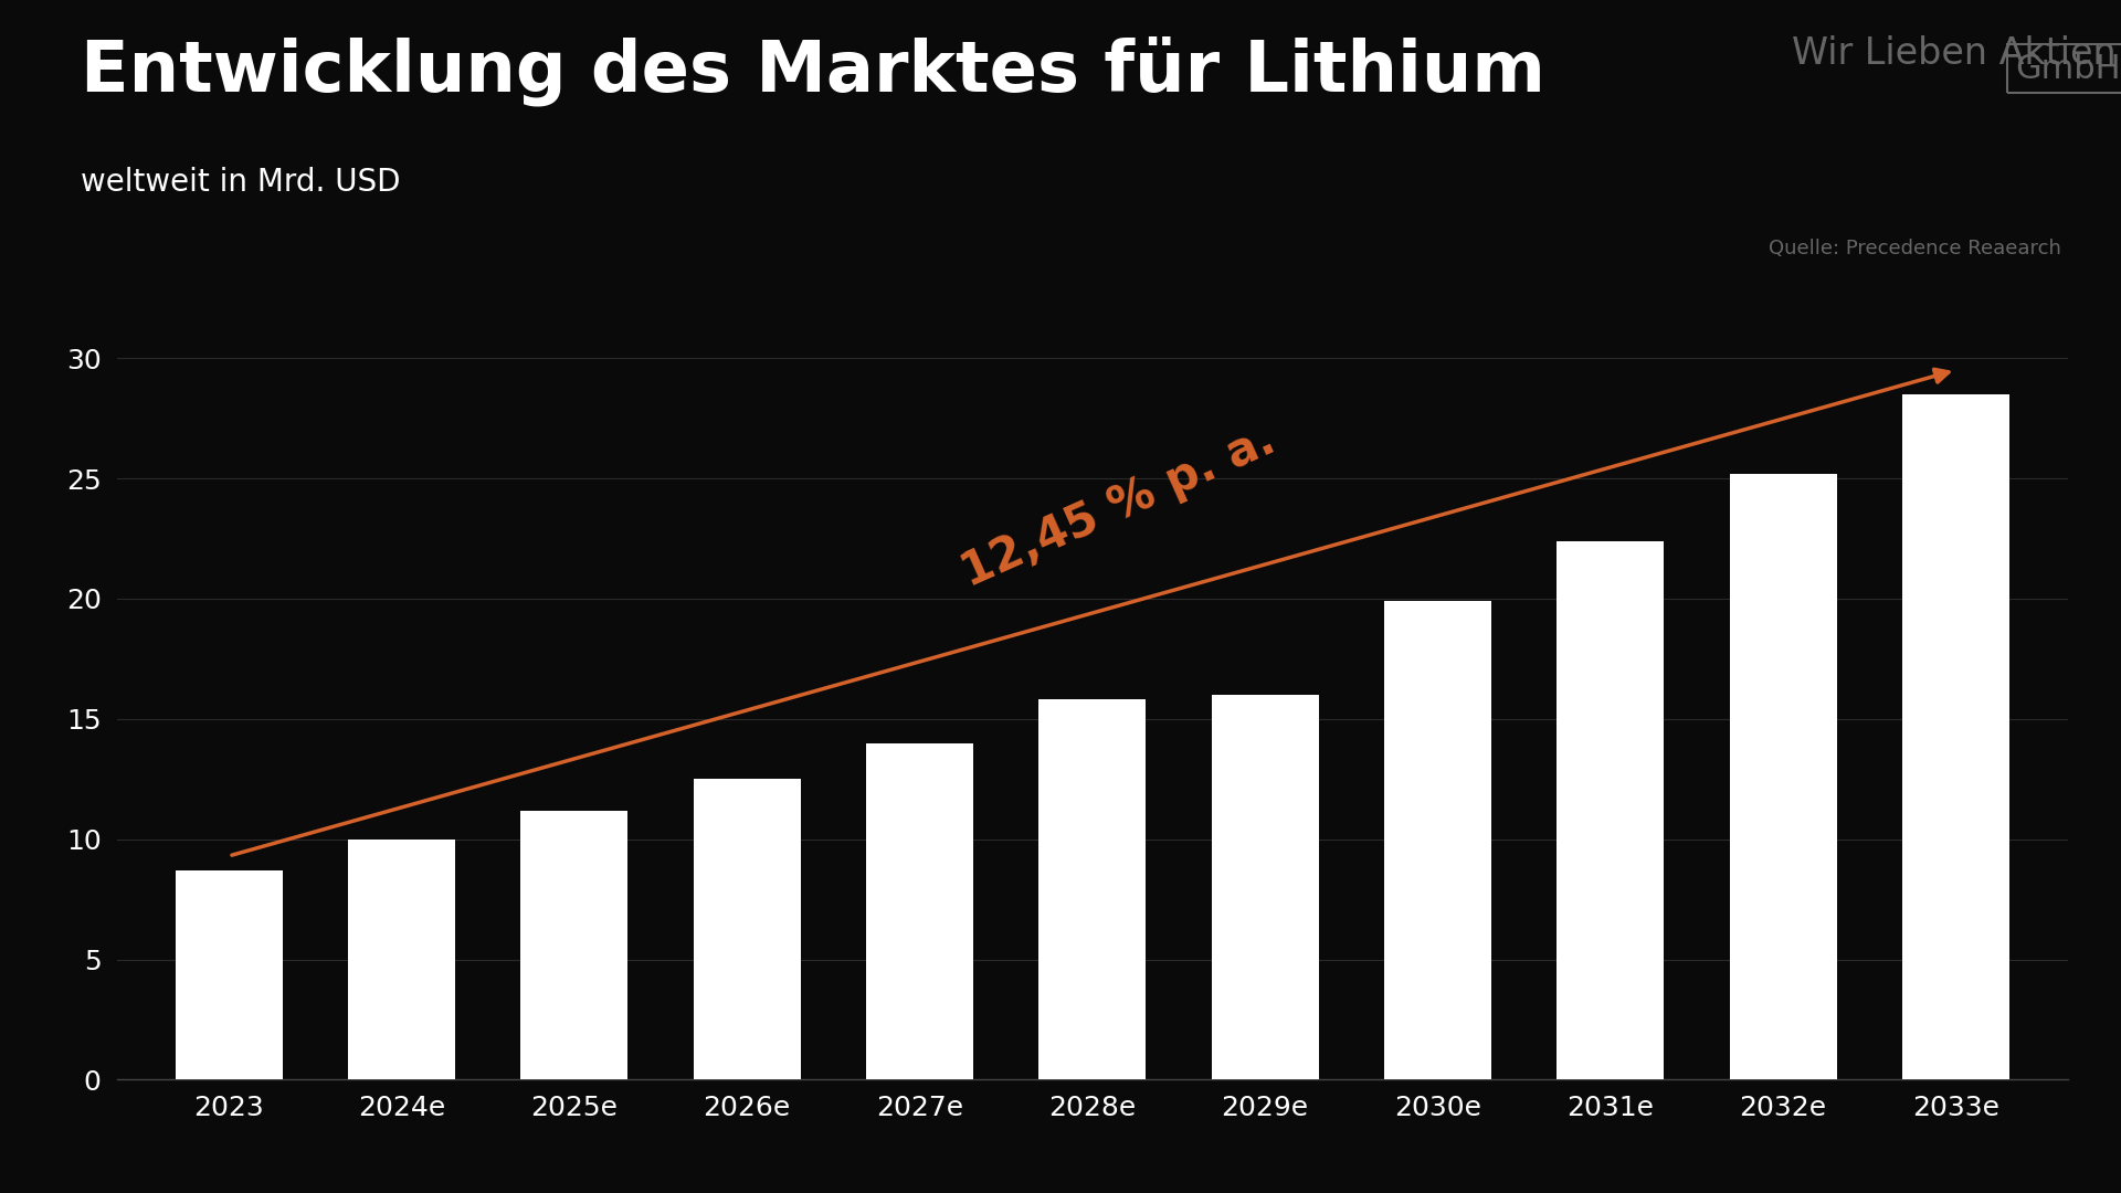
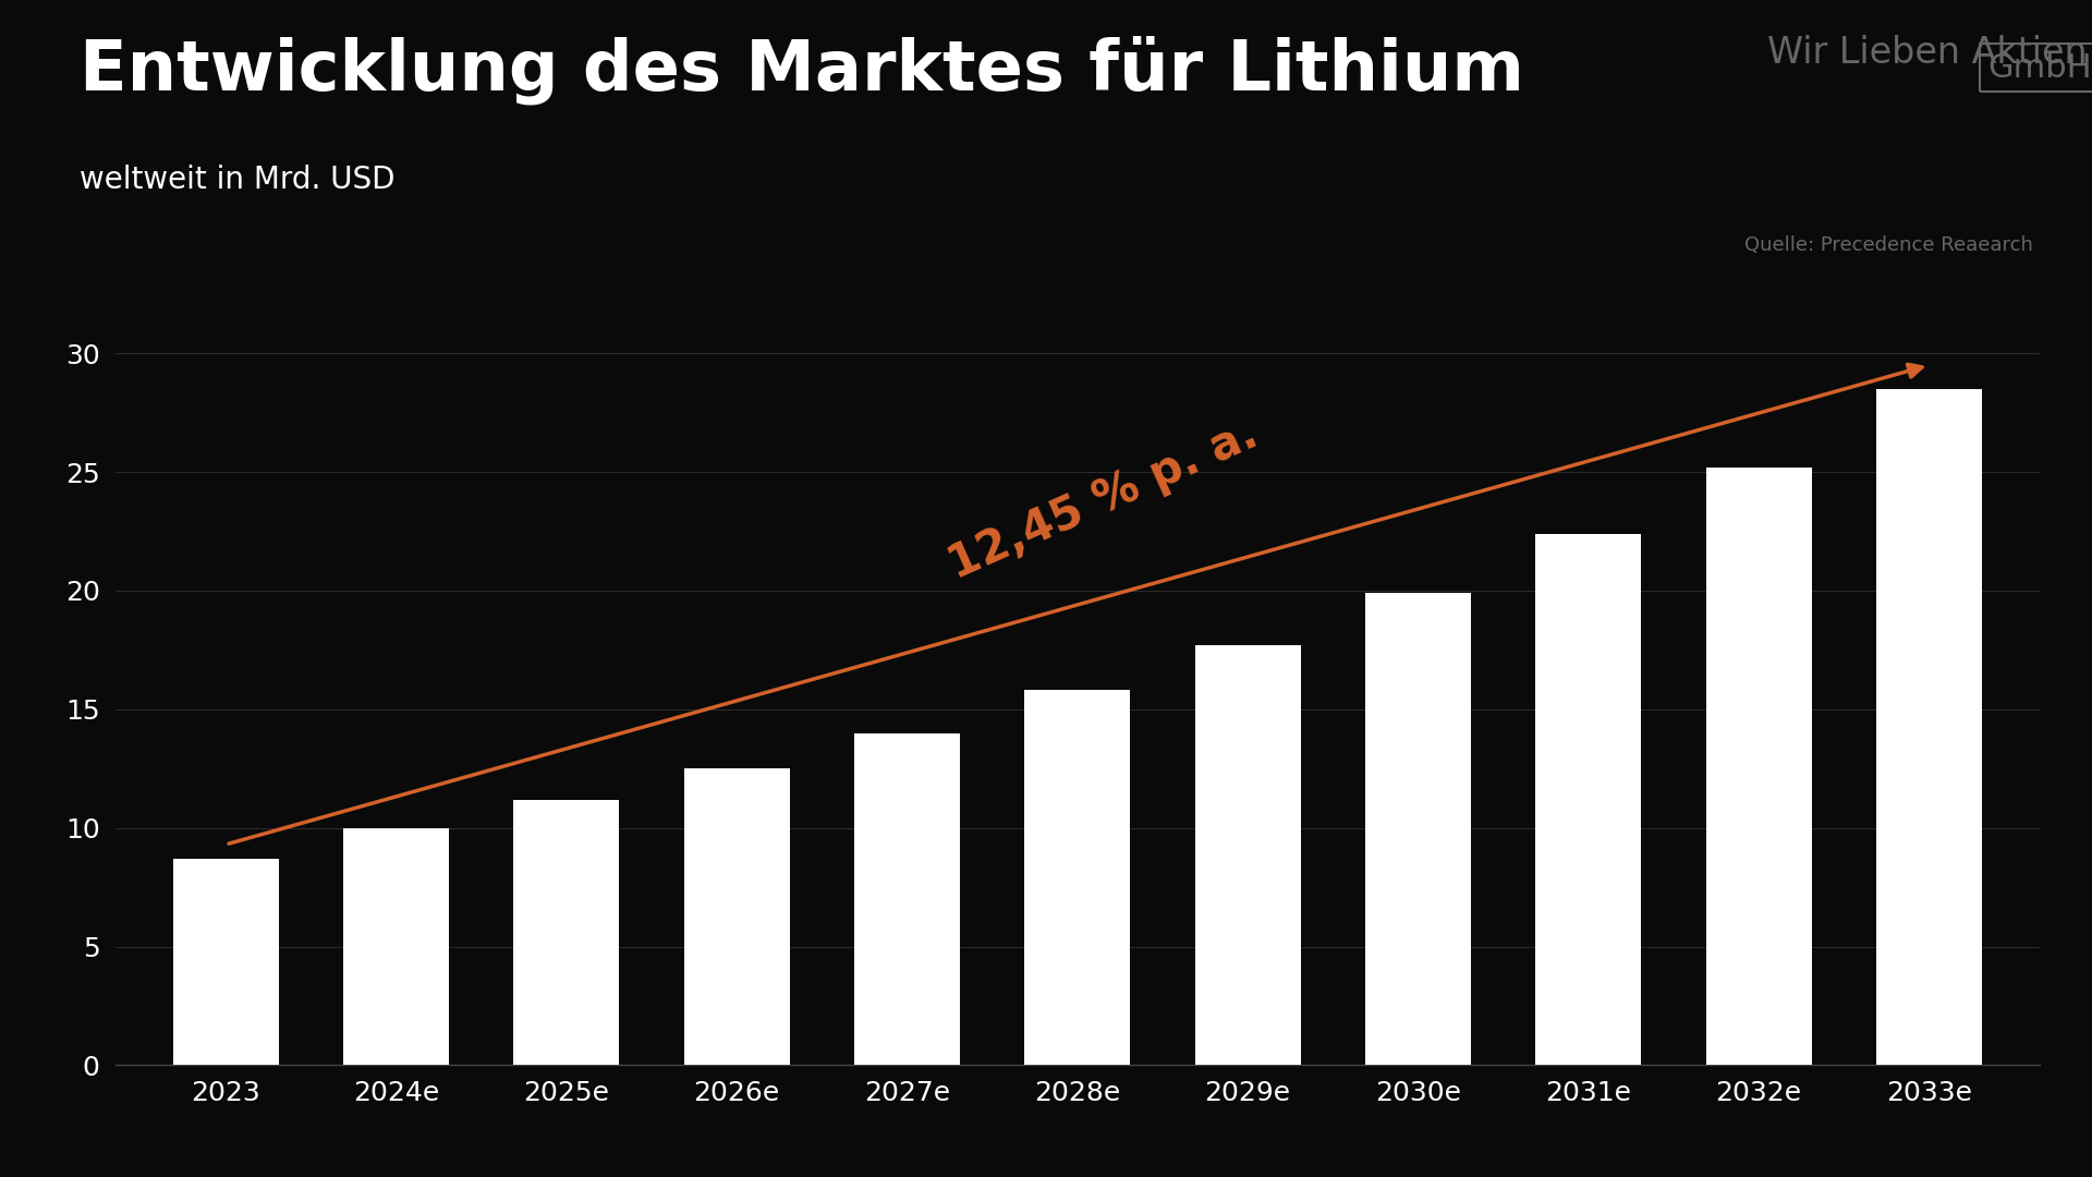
2029e: 16.0 -> 17.7
